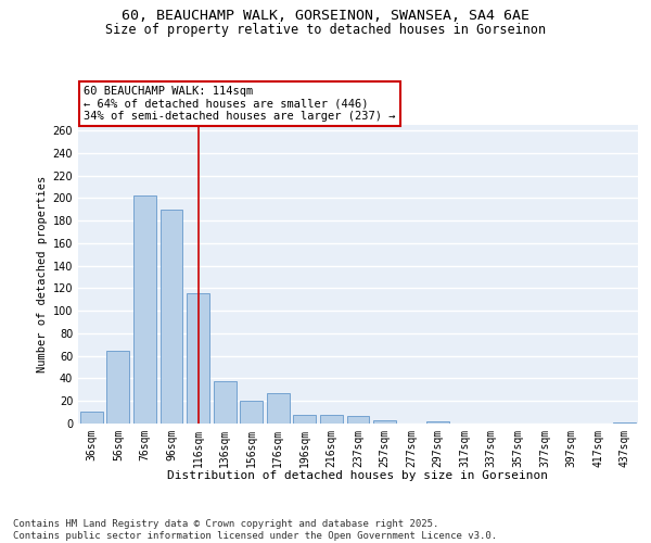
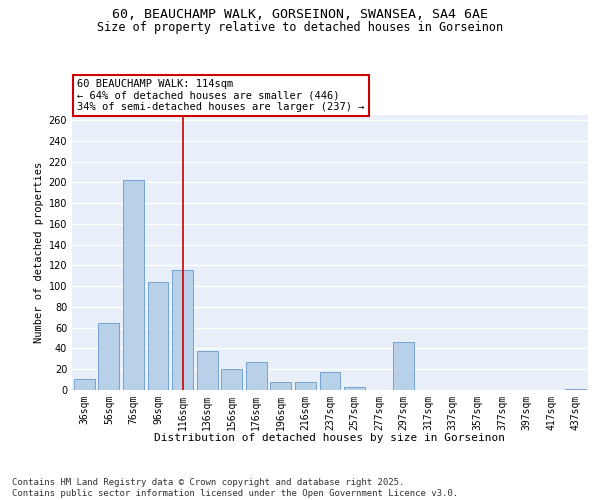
96sqm: 190 -> 104
237sqm: 7 -> 17
297sqm: 2 -> 46
